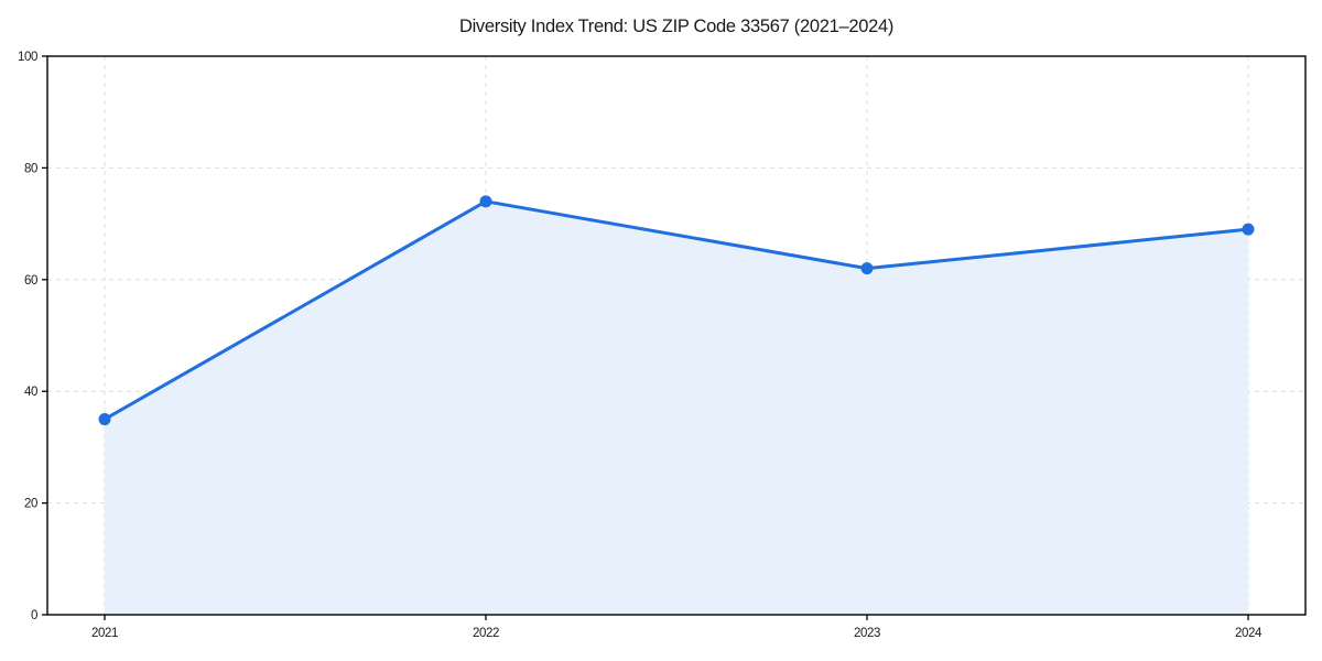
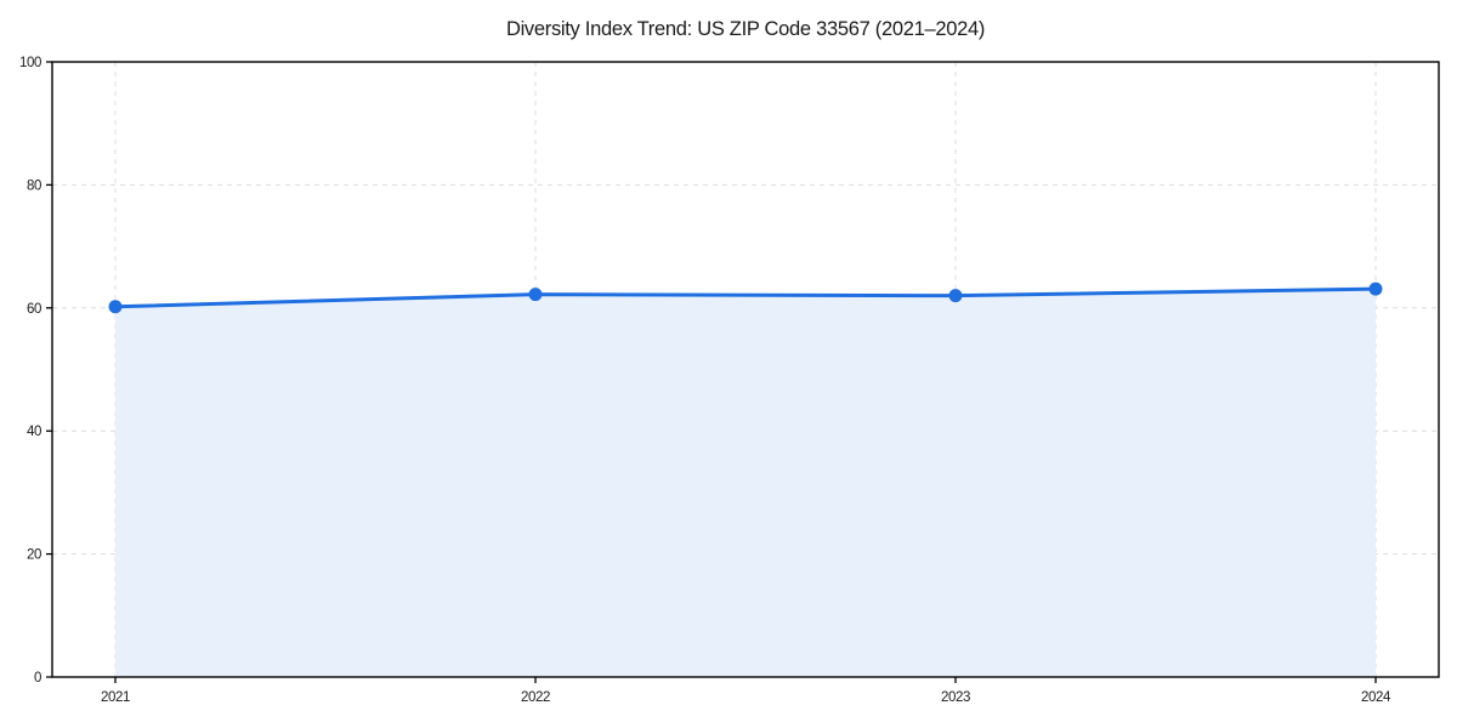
2021: 35 -> 60
2022: 74 -> 62
2024: 69 -> 63
